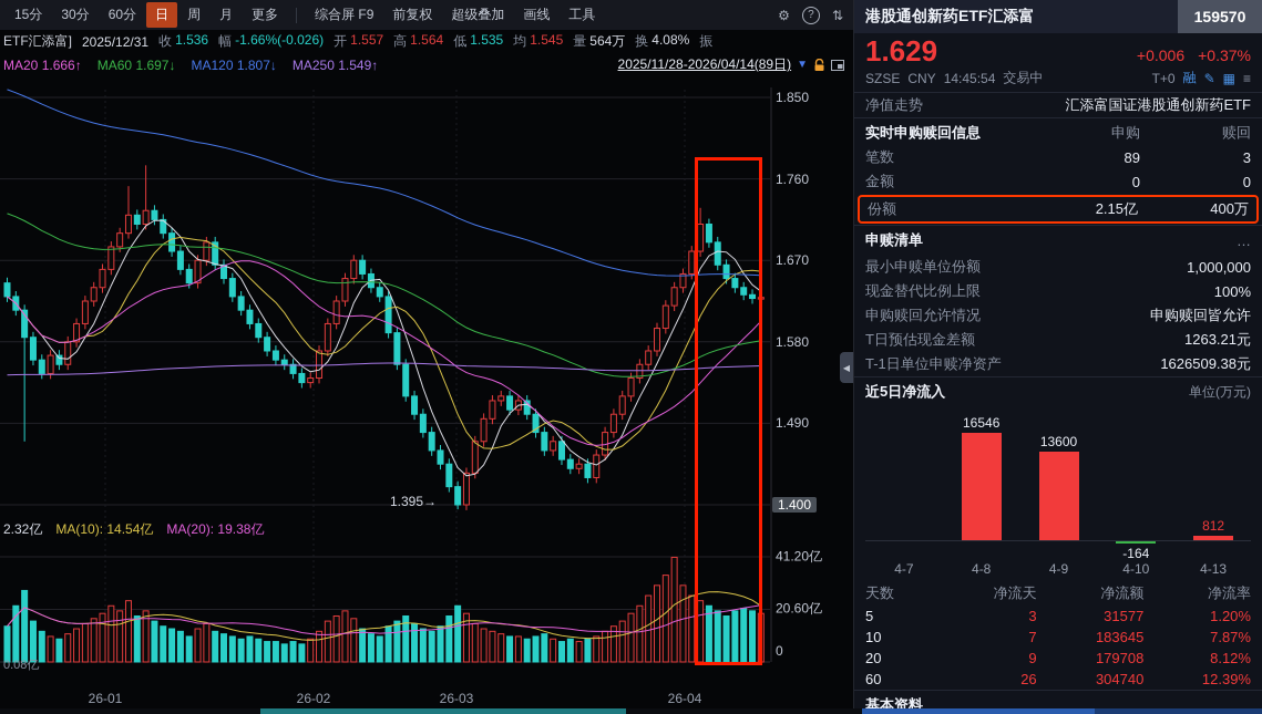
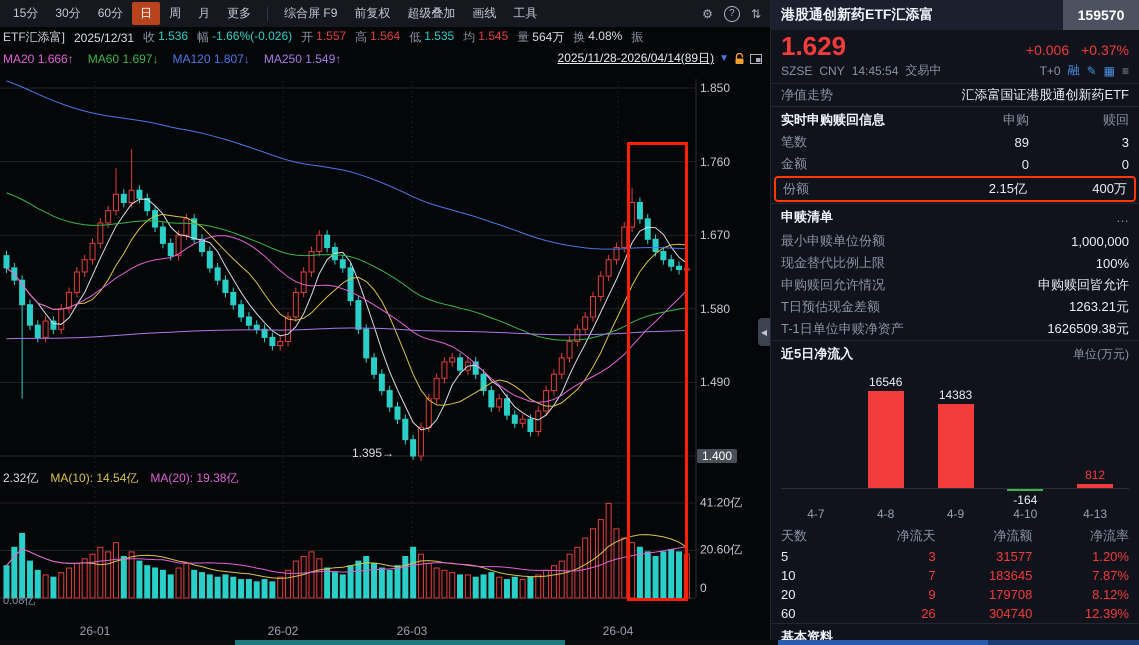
近5日净流入/4-9: 13600 -> 14383
